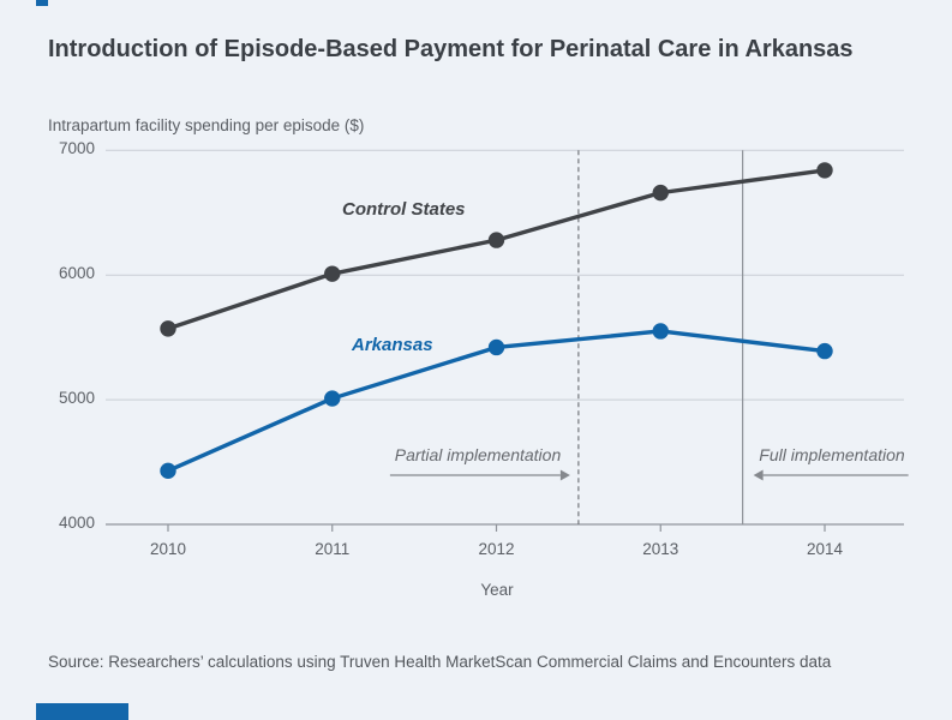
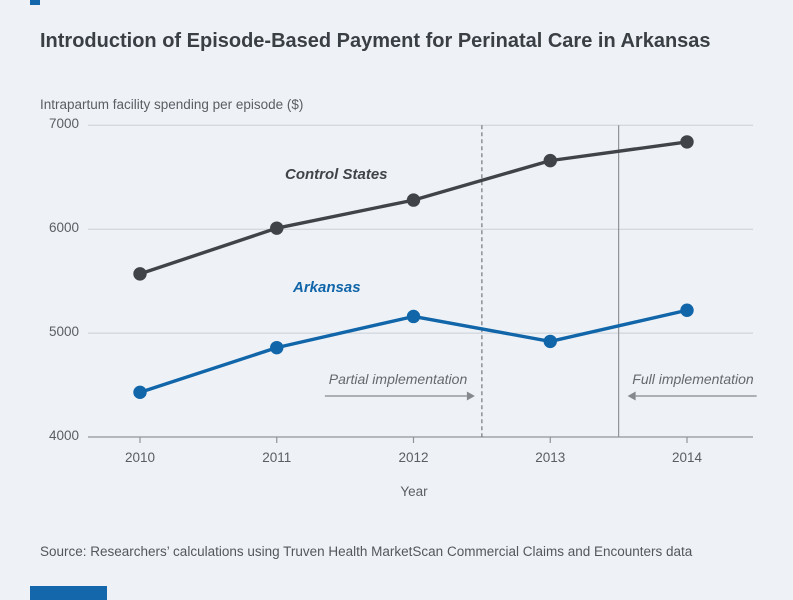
Arkansas/2011: 5010 -> 4860
Arkansas/2012: 5420 -> 5160
Arkansas/2013: 5550 -> 4920
Arkansas/2014: 5390 -> 5220
